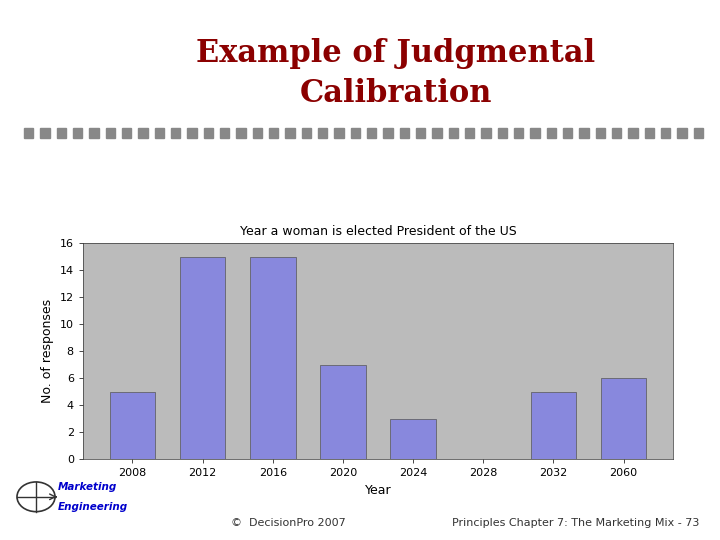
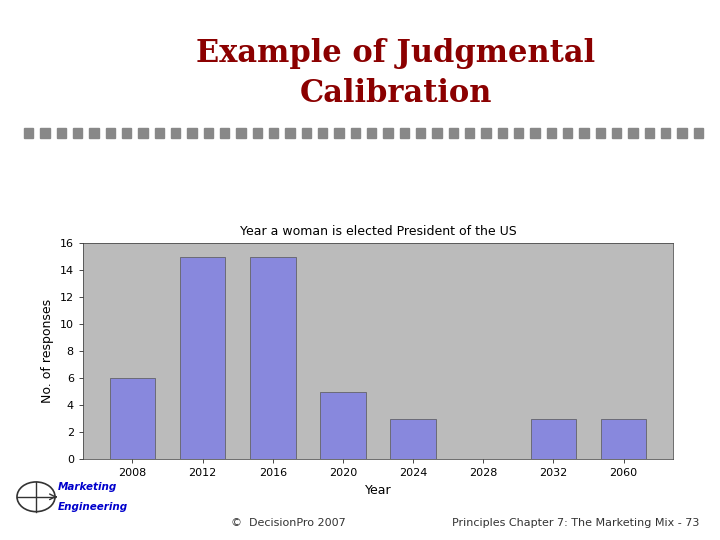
2008: 5 -> 6
2020: 7 -> 5
2032: 5 -> 3
2060: 6 -> 3
